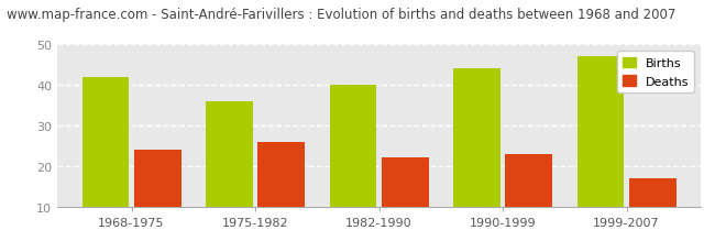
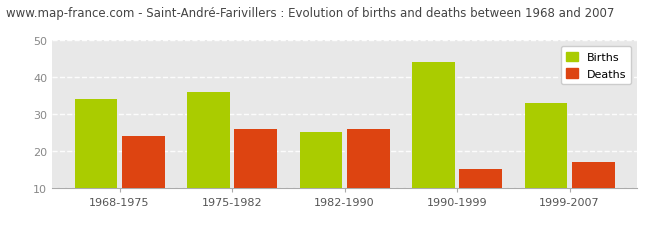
Births/1968-1975: 42 -> 34
Births/1982-1990: 40 -> 25
Deaths/1982-1990: 22 -> 26
Deaths/1990-1999: 23 -> 15
Births/1999-2007: 47 -> 33
